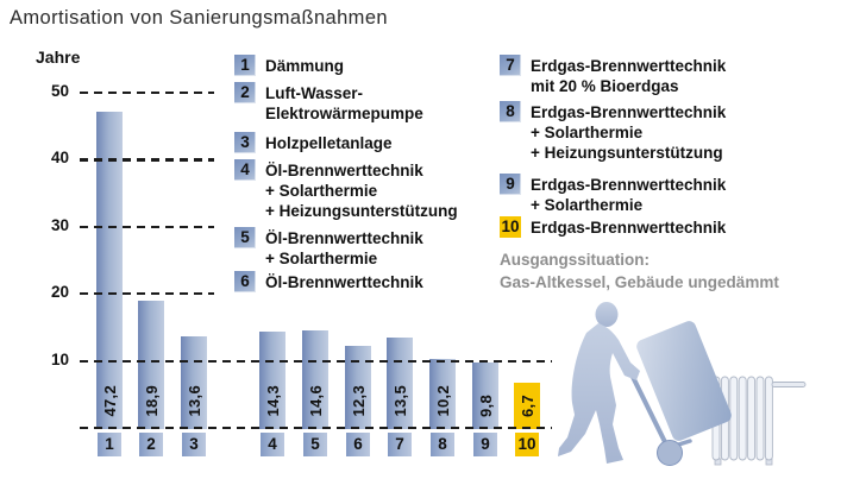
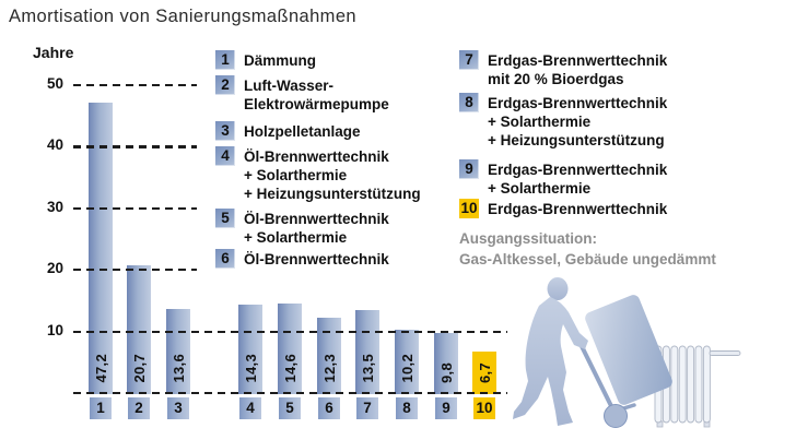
2: 18,9 -> 20,7
